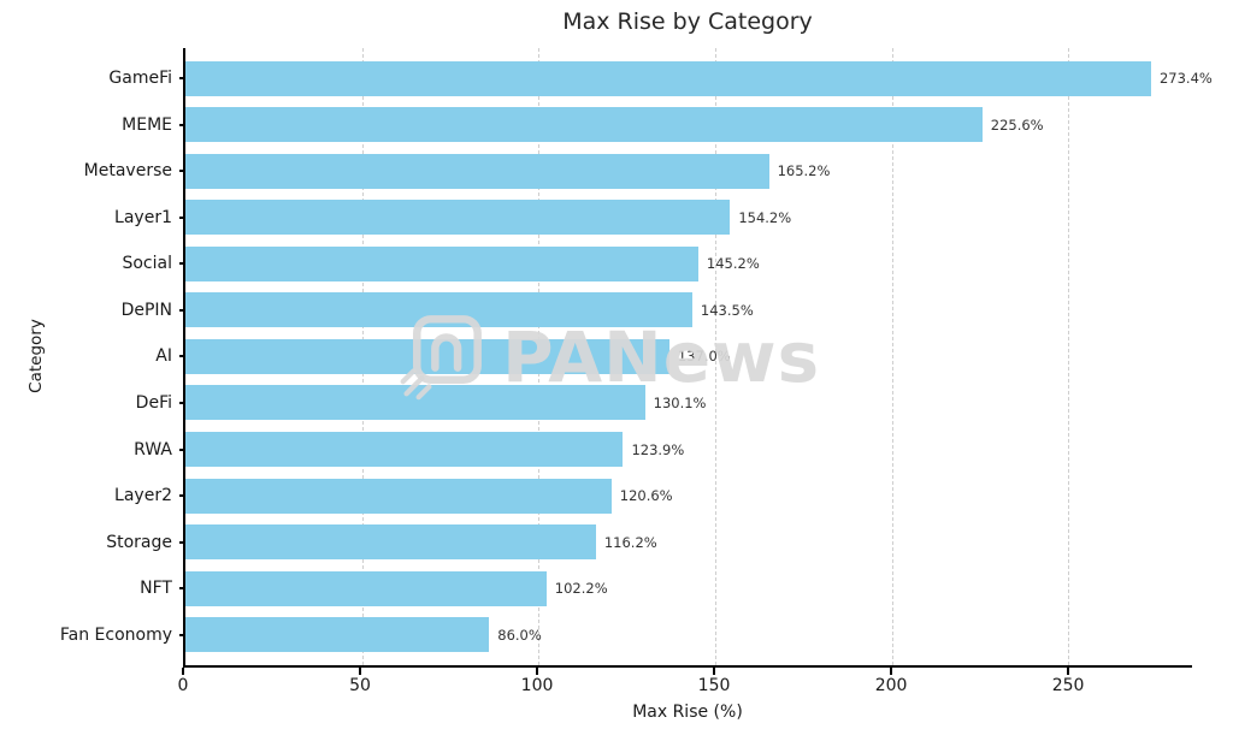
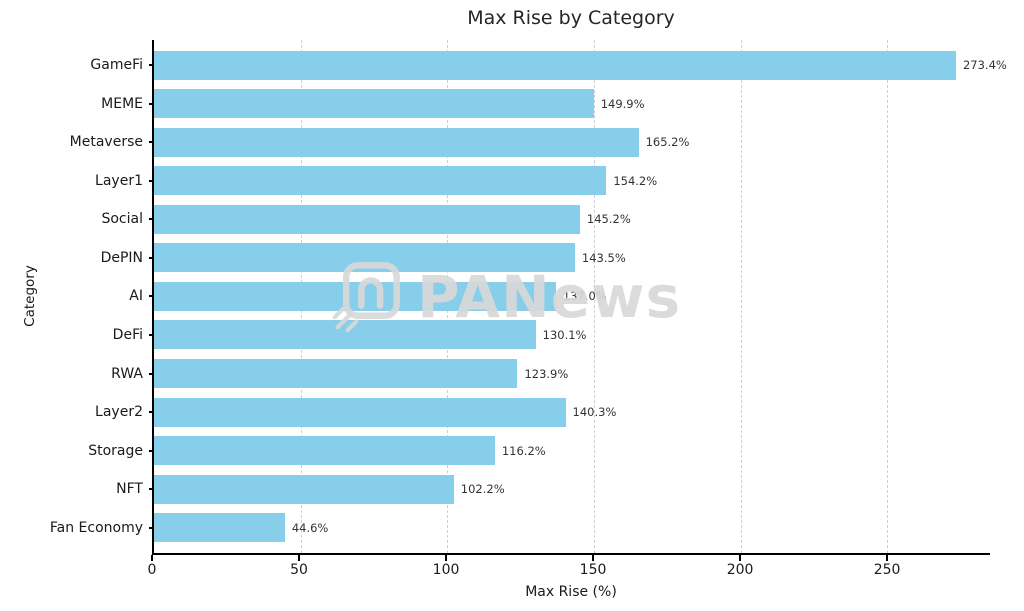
MEME: 225.6% -> 149.9%
Layer2: 120.6% -> 140.3%
Fan Economy: 86.0% -> 44.6%
